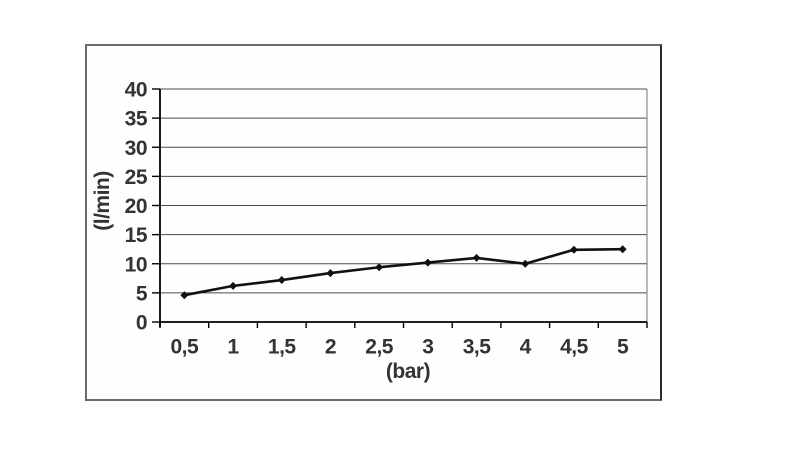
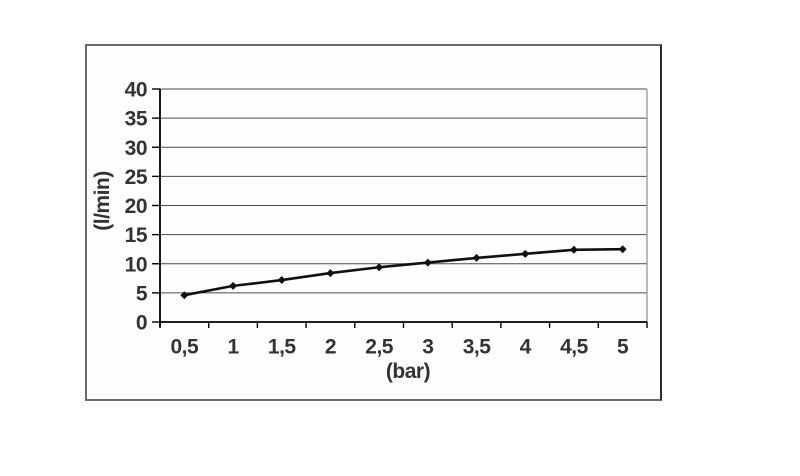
4: 10 -> 12
